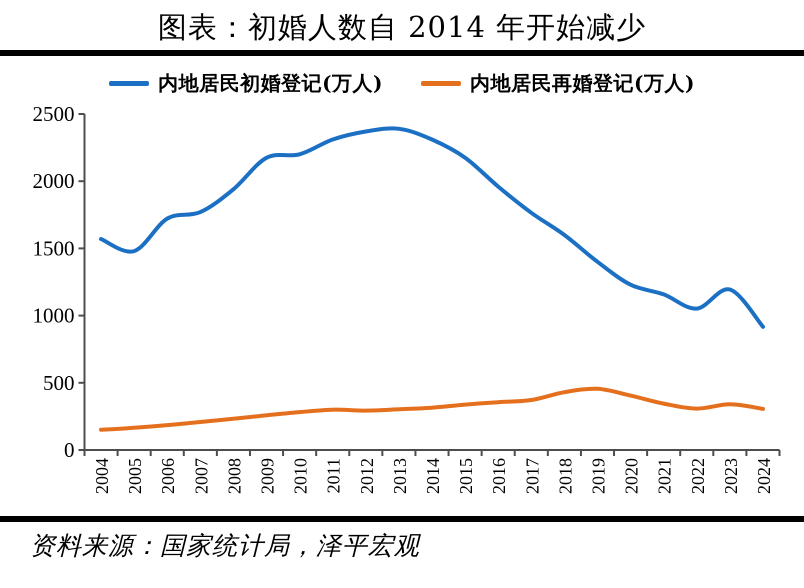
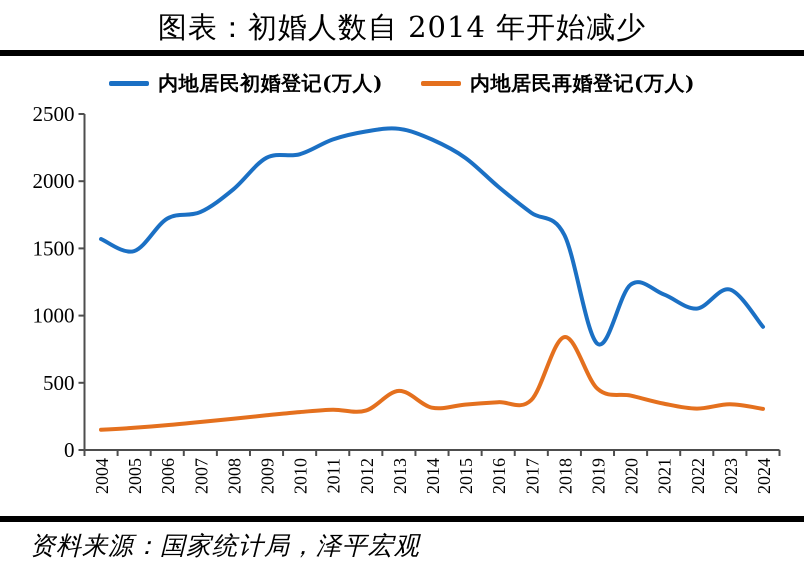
内地居民再婚登记(万人)/2013: 300 -> 440
内地居民再婚登记(万人)/2018: 430 -> 840
内地居民初婚登记(万人)/2019: 1400 -> 790
